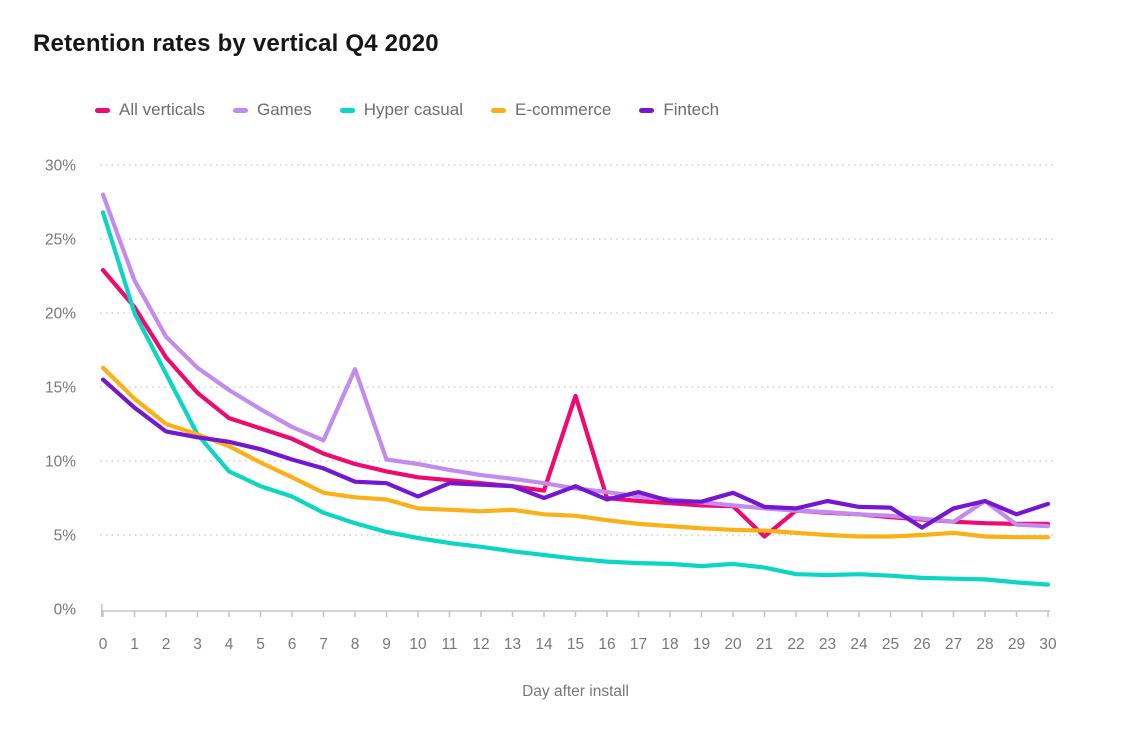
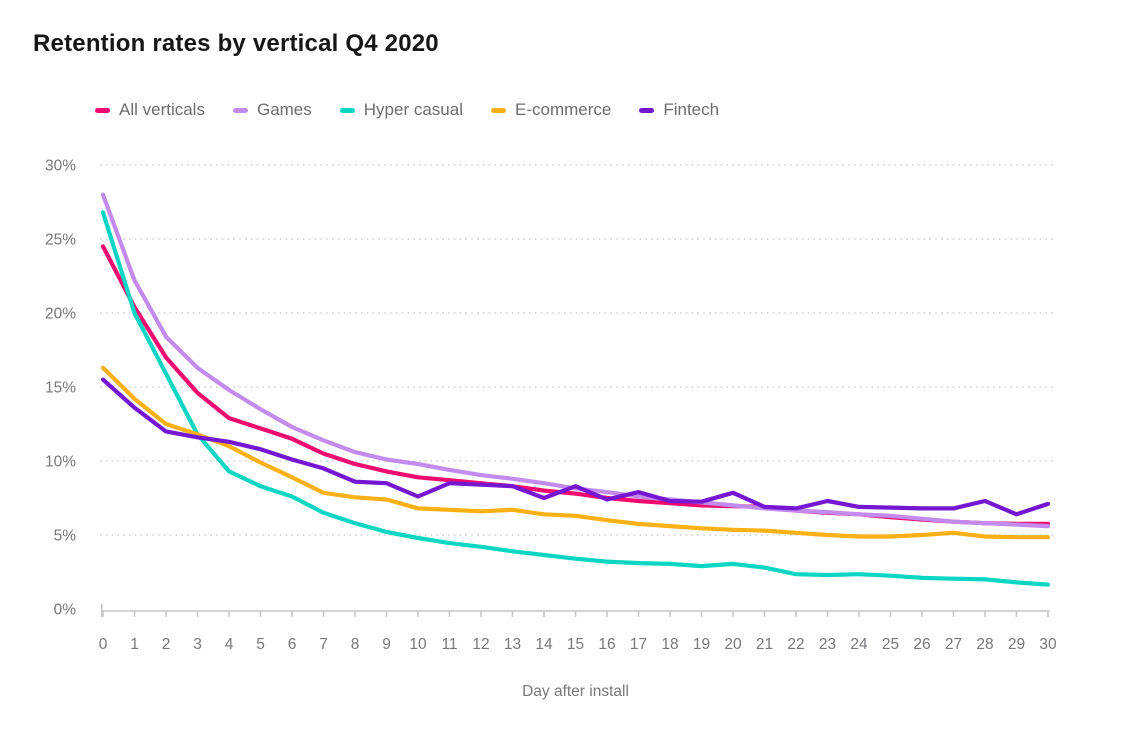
All verticals/0: 22.9% -> 24.5%
Games/8: 16.2% -> 10.6%
All verticals/15: 14.4% -> 7.8%
All verticals/21: 4.9% -> 6.9%
Fintech/26: 5.5% -> 6.8%
Games/28: 7.3% -> 5.8%
